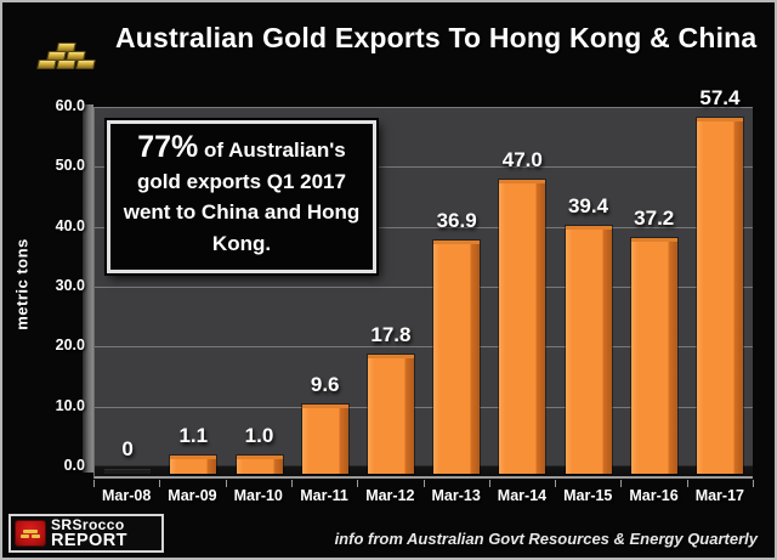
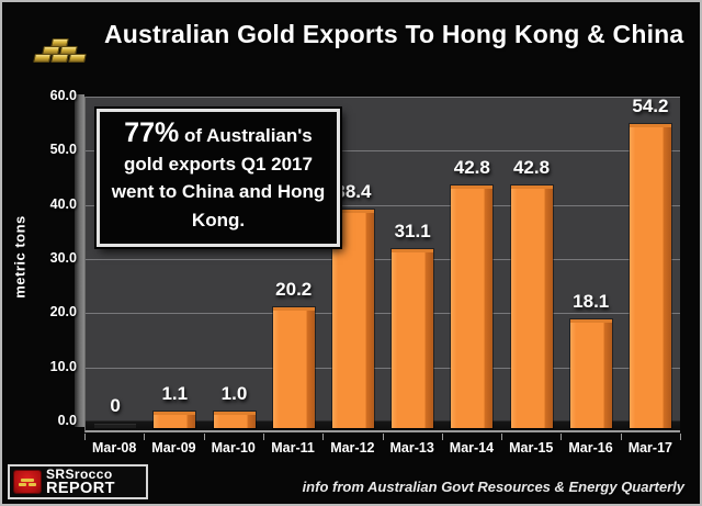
Mar-11: 9.6 -> 20.2
Mar-12: 17.8 -> 38.4
Mar-13: 36.9 -> 31.1
Mar-14: 47.0 -> 42.8
Mar-15: 39.4 -> 42.8
Mar-16: 37.2 -> 18.1
Mar-17: 57.4 -> 54.2
